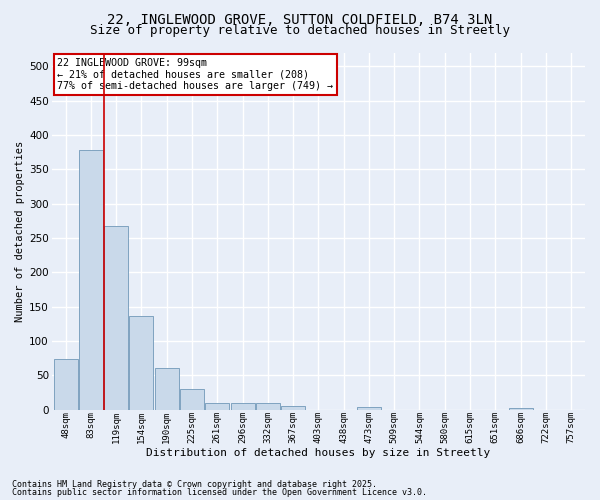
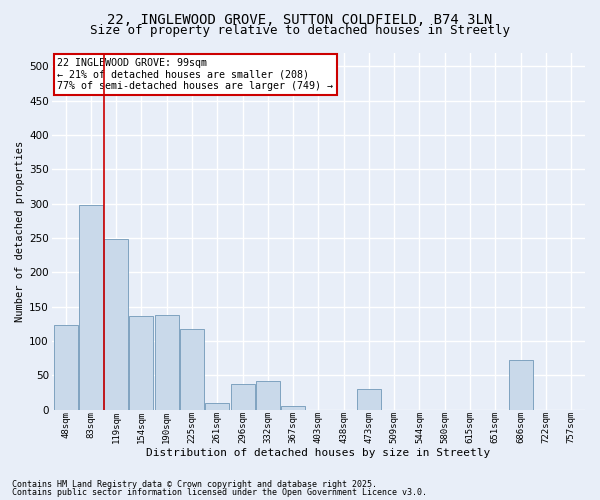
48sqm: 74 -> 124
83sqm: 378 -> 298
119sqm: 267 -> 248
190sqm: 61 -> 138
225sqm: 30 -> 118
296sqm: 10 -> 38
332sqm: 10 -> 42
473sqm: 4 -> 30
686sqm: 3 -> 72
